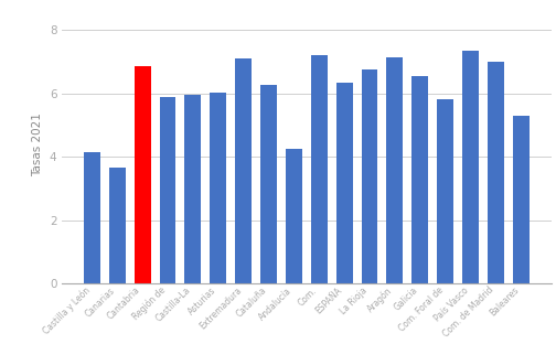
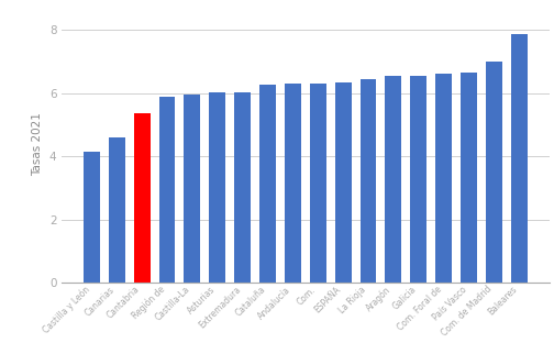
Canarias: 3.65 -> 4.60
Cantabria: 6.85 -> 5.35
Extremadura: 7.10 -> 6.03
Andalucía: 4.25 -> 6.30
Com.: 7.20 -> 6.32
La Rioja: 6.75 -> 6.45
Aragón: 7.15 -> 6.55
Com. Foral de: 5.80 -> 6.63
País Vasco: 7.35 -> 6.65
Baleares: 5.30 -> 7.85
